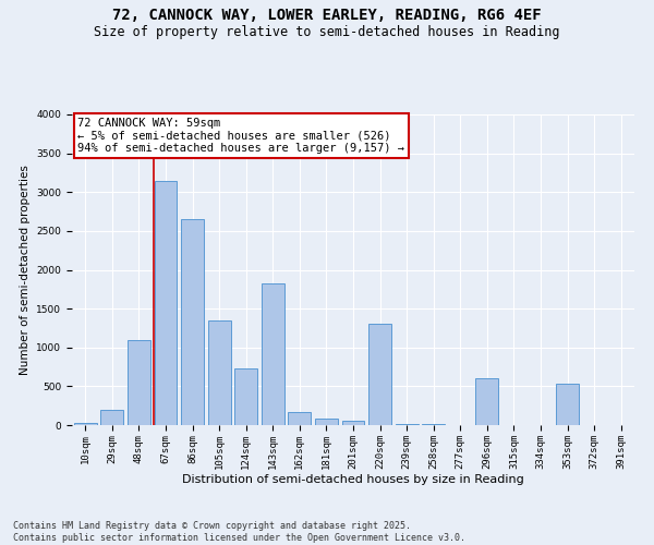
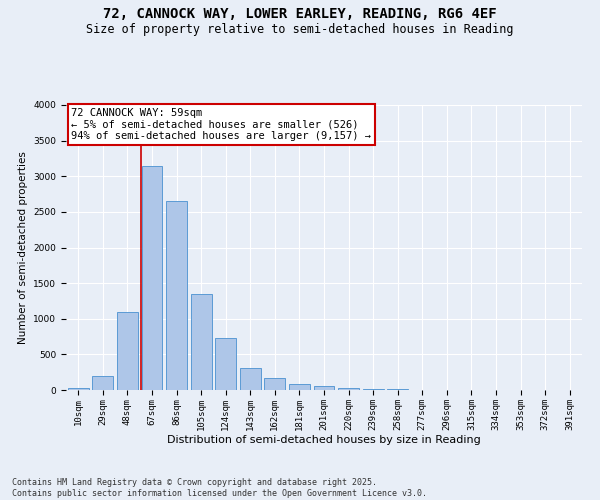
143sqm: 1820 -> 310
220sqm: 1300 -> 40
296sqm: 600 -> 0
353sqm: 540 -> 0
